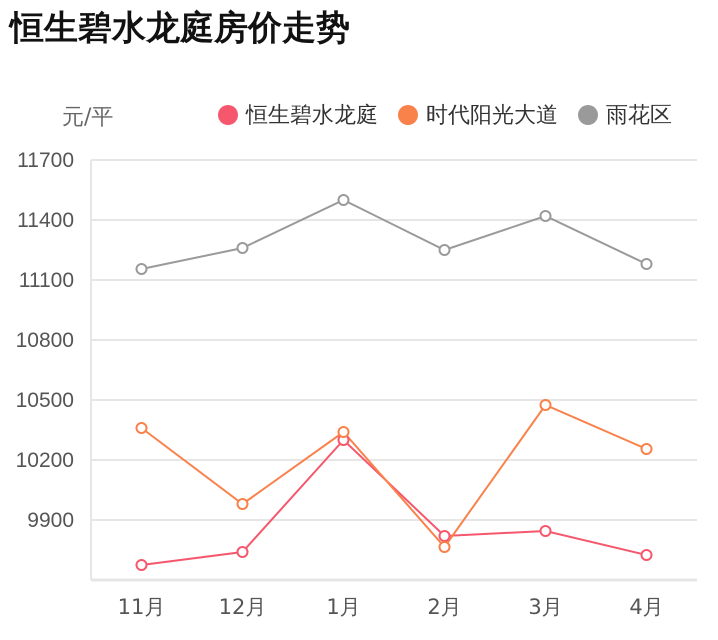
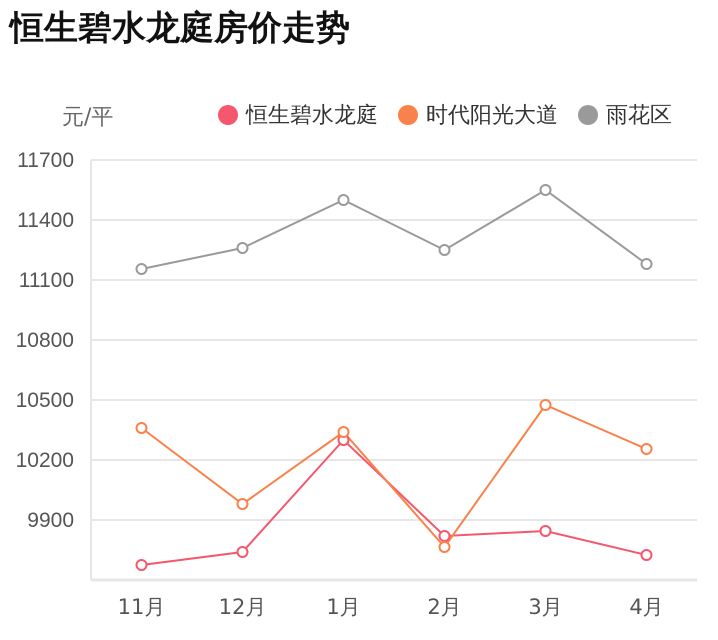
雨花区/3月: 11420 -> 11550
